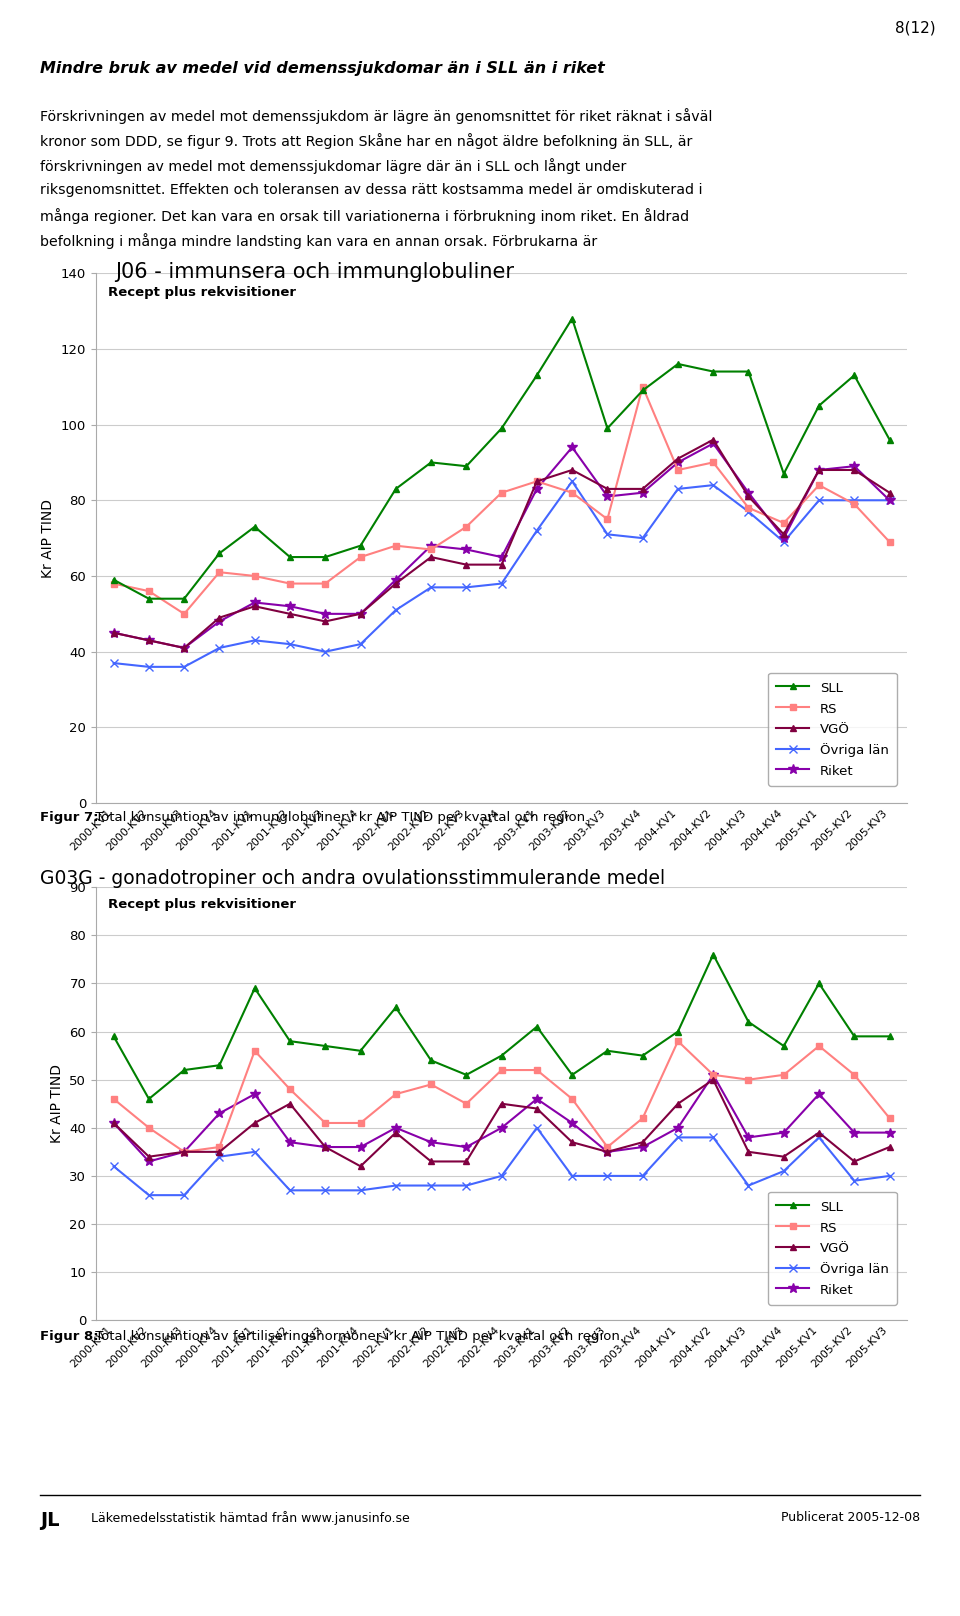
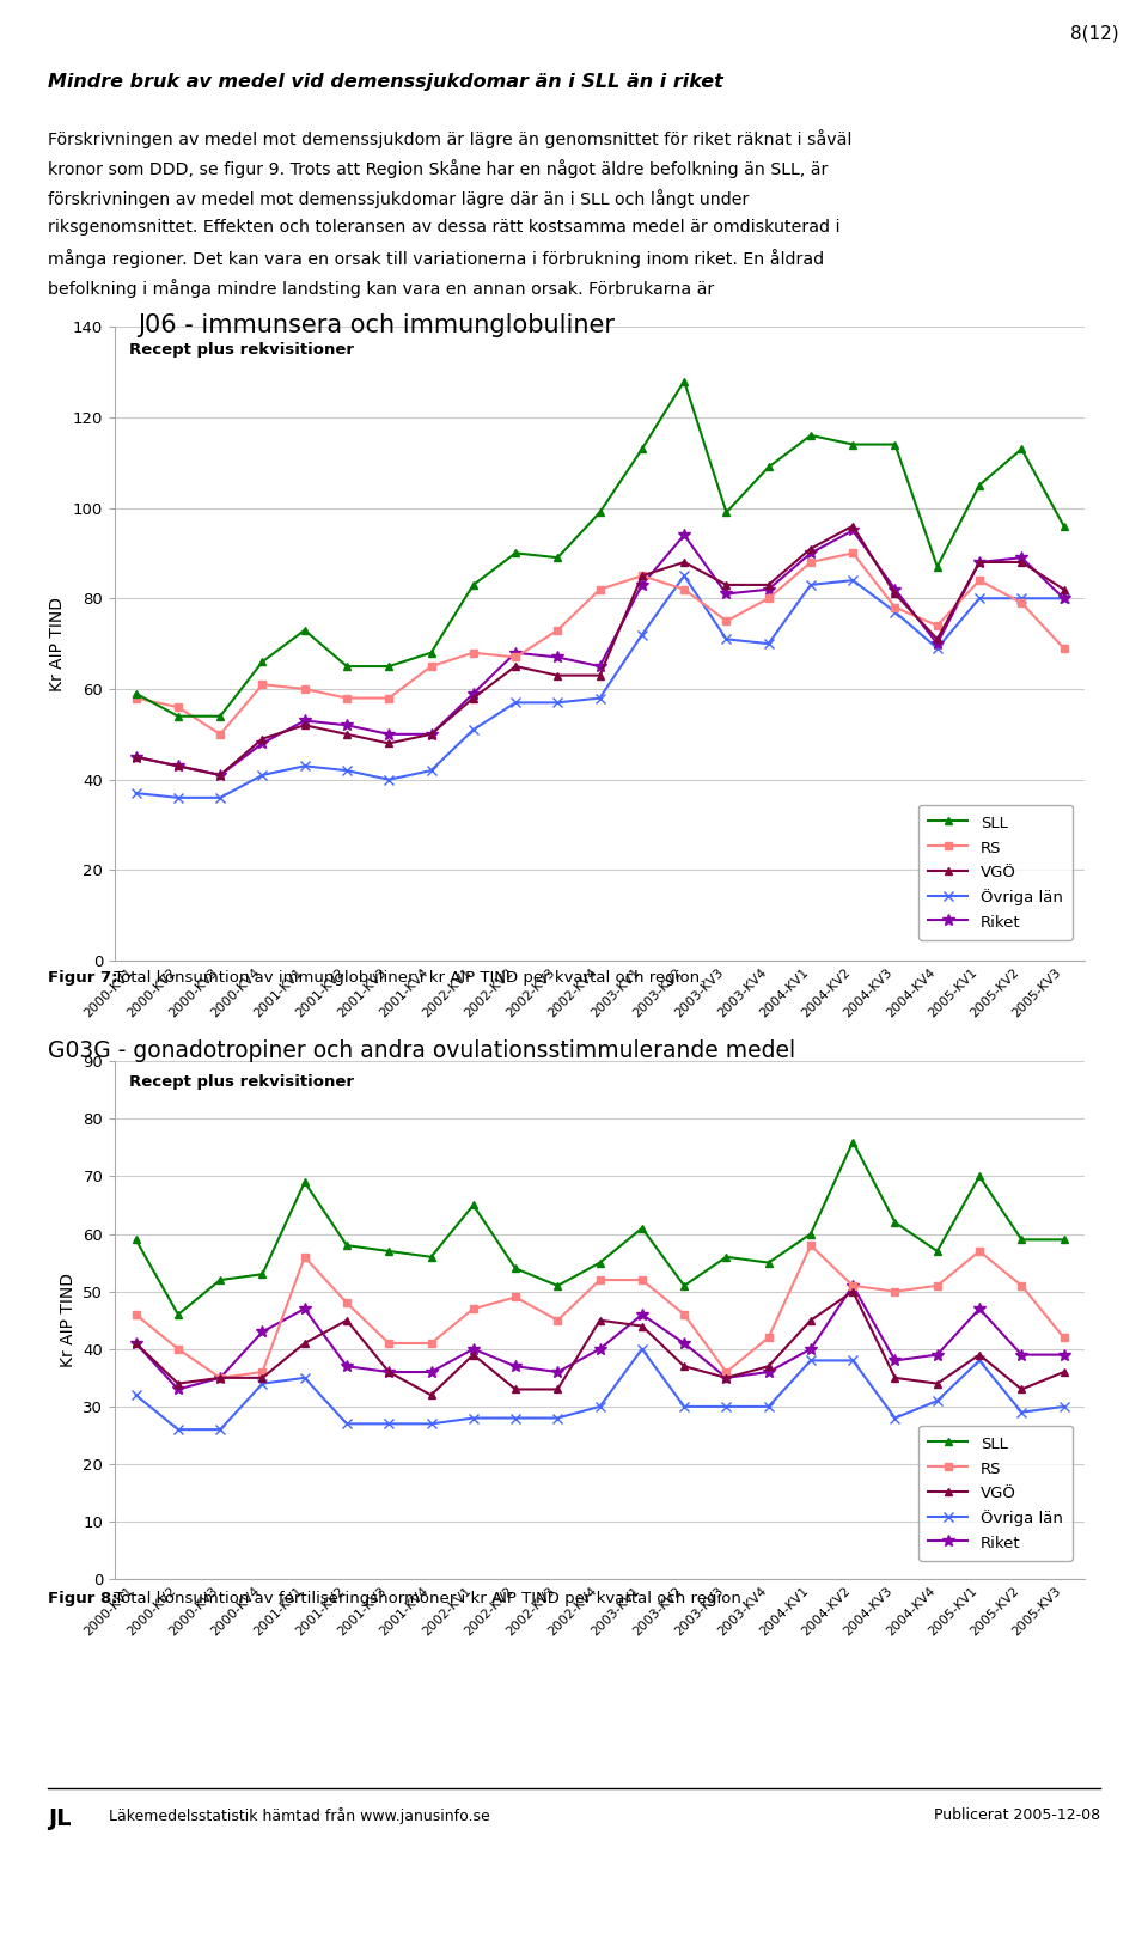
RS/2003-KV4: 110 -> 80
